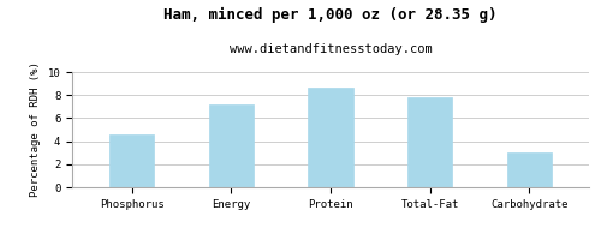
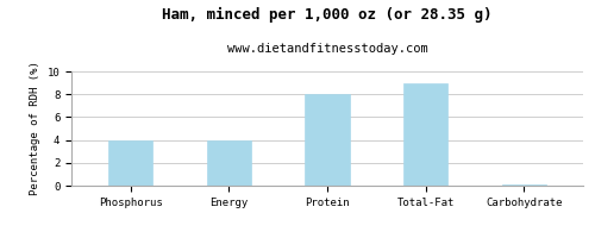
Phosphorus: 4.6 -> 4.0
Energy: 7.2 -> 4.0
Protein: 8.6 -> 8.0
Total-Fat: 7.8 -> 9.0
Carbohydrate: 3.0 -> 0.1
